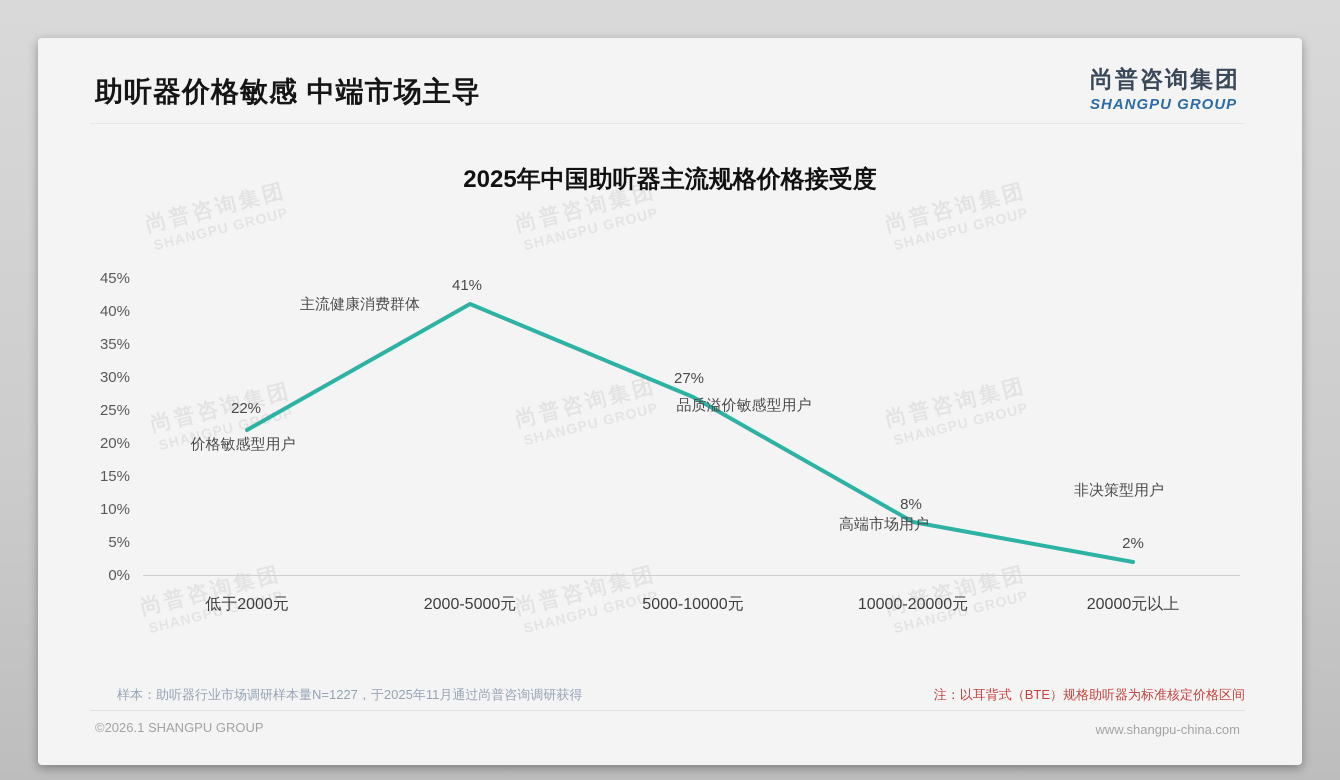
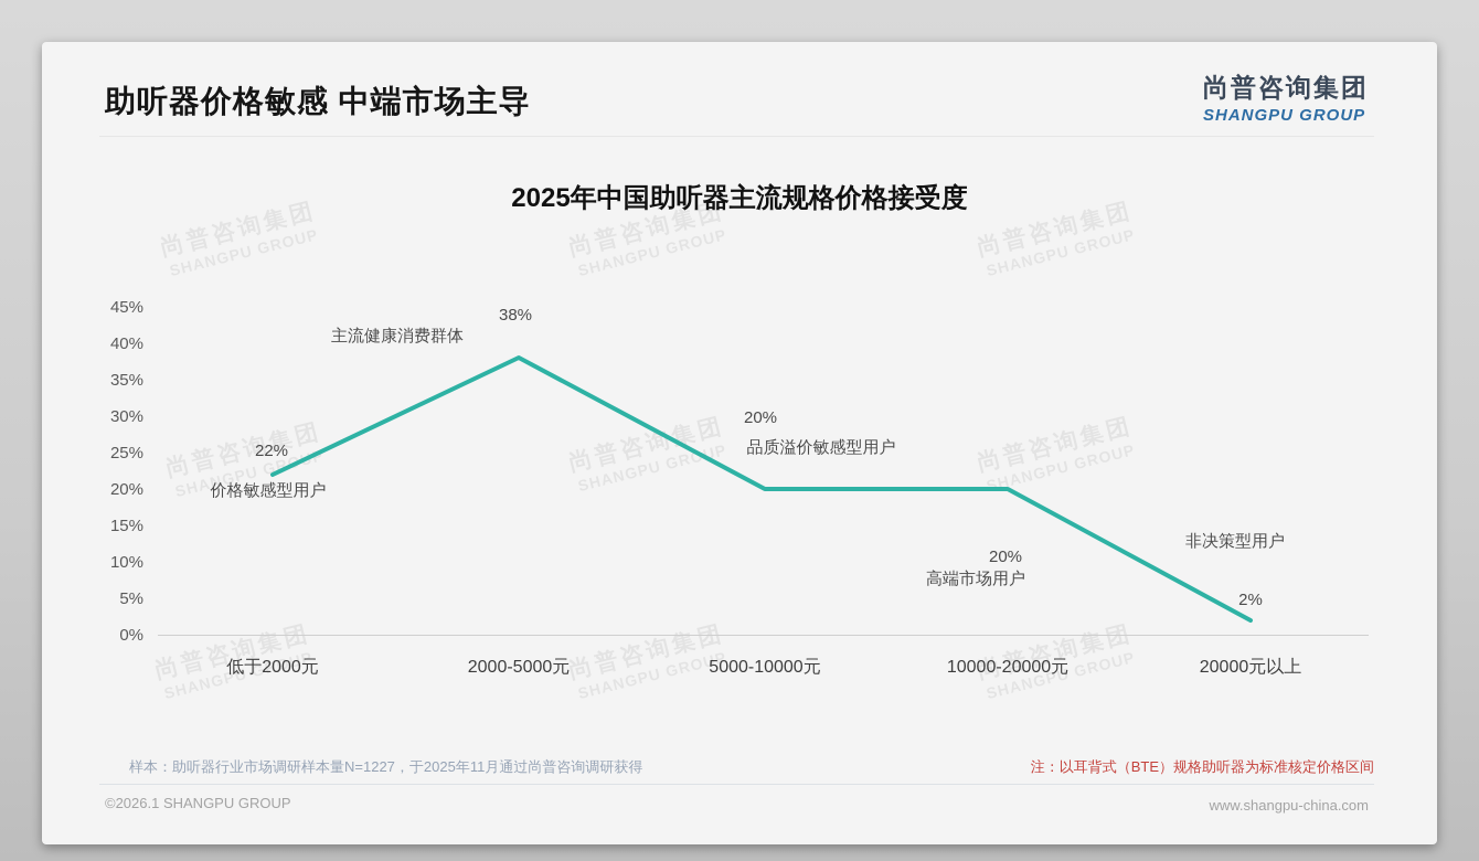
2000-5000元: 41% -> 38%
5000-10000元: 27% -> 20%
10000-20000元: 8% -> 20%
